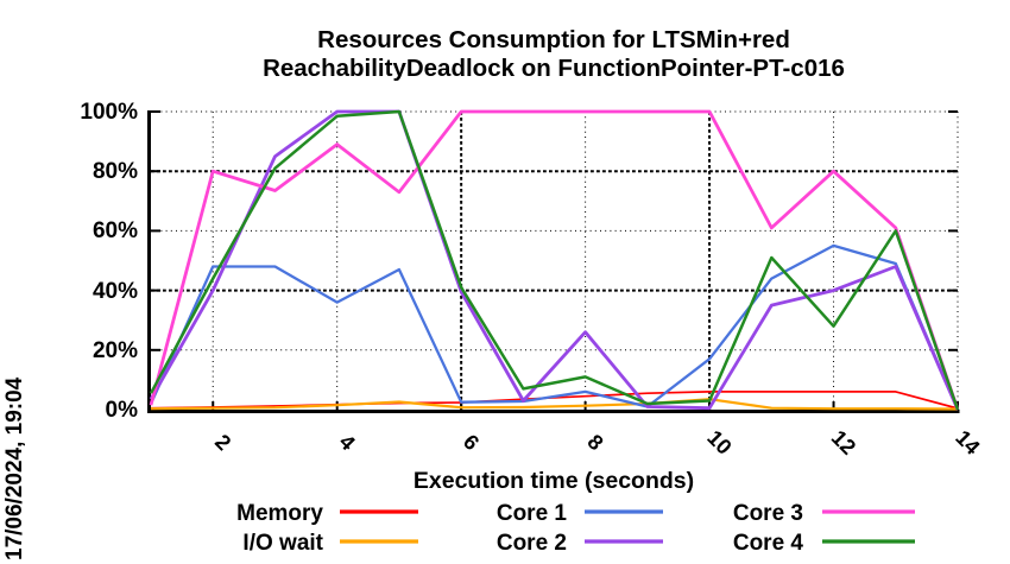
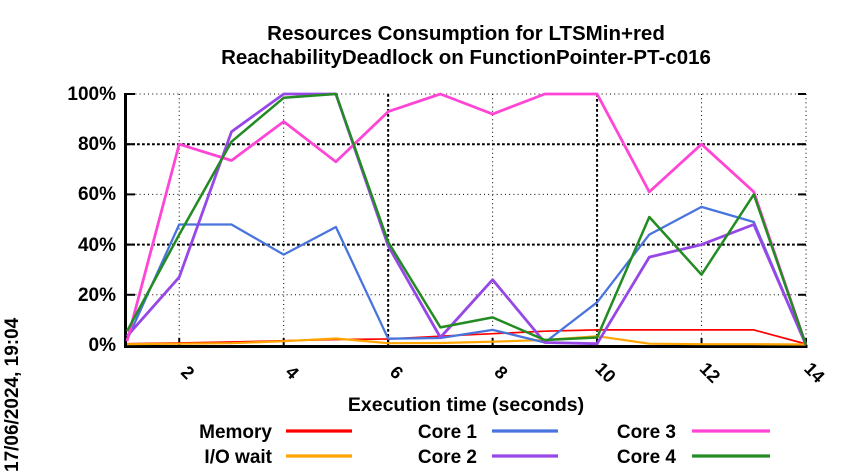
Core 2/2: 40% -> 27%
Core 3/6: 100% -> 93%
Core 3/8: 100% -> 92%
